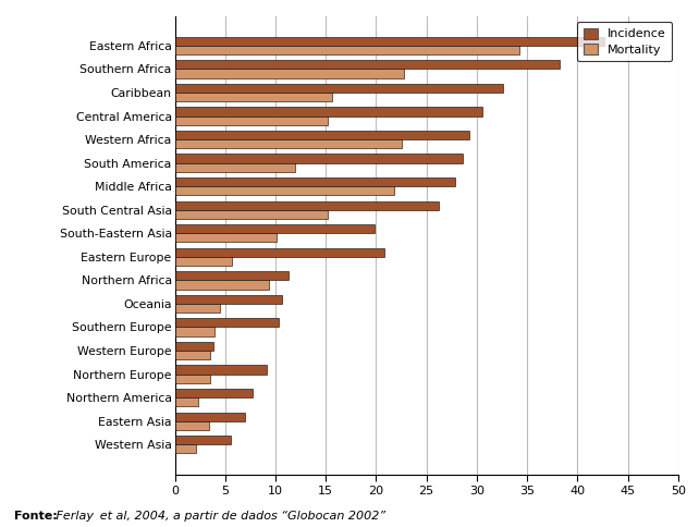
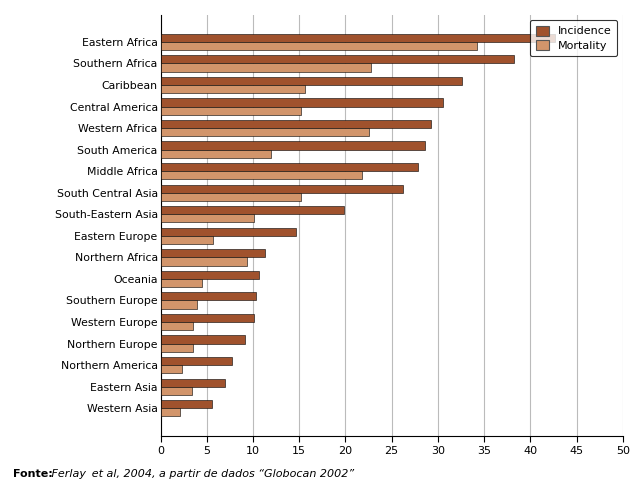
Incidence/Eastern Europe: 20.8 -> 14.7
Incidence/Western Europe: 3.8 -> 10.1
